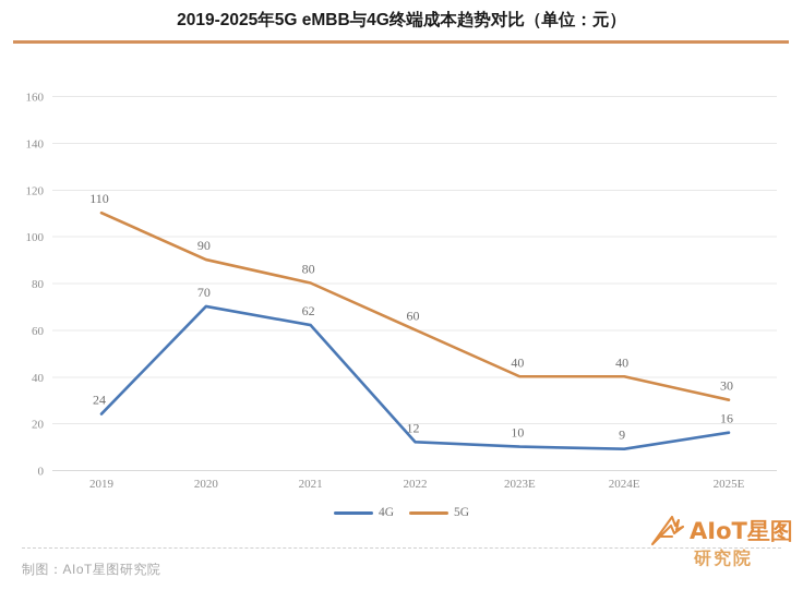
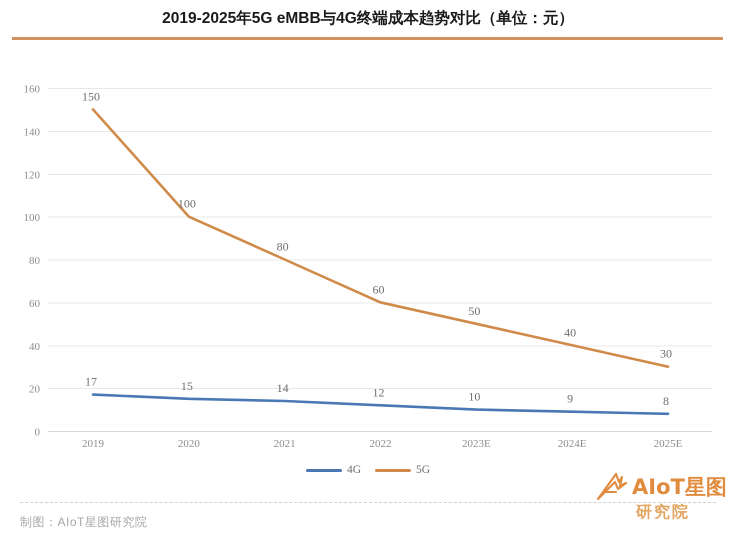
4G/2019: 24 -> 17
5G/2019: 110 -> 150
4G/2020: 70 -> 15
5G/2020: 90 -> 100
4G/2021: 62 -> 14
5G/2023E: 40 -> 50
4G/2025E: 16 -> 8
